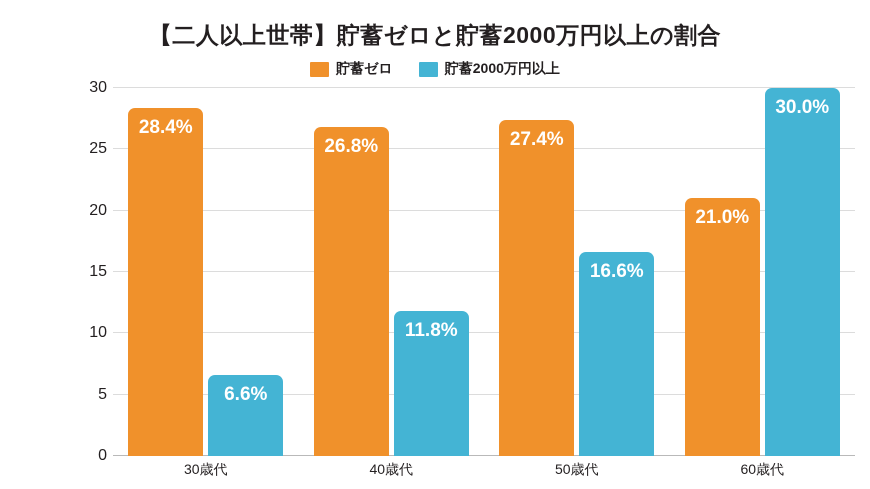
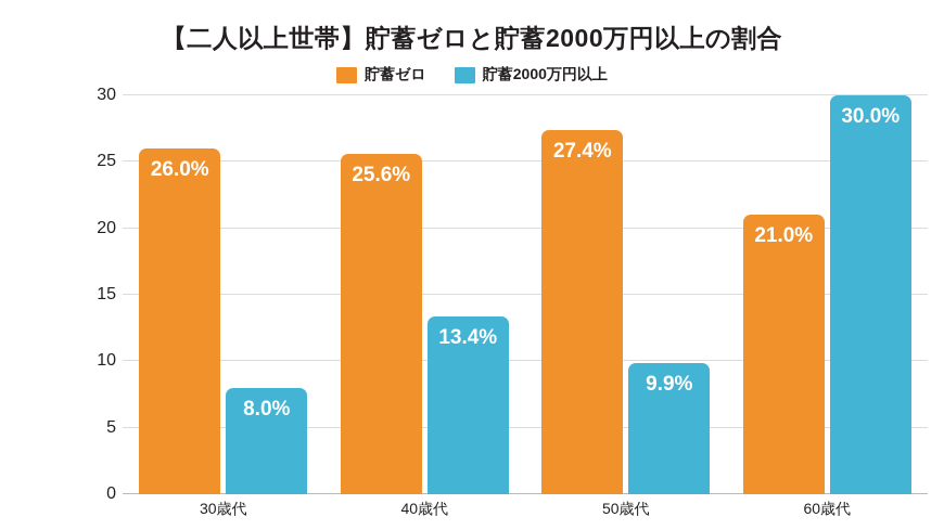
貯蓄ゼロ/30歳代: 28.4% -> 26.0%
貯蓄2000万円以上/30歳代: 6.6% -> 8.0%
貯蓄ゼロ/40歳代: 26.8% -> 25.6%
貯蓄2000万円以上/40歳代: 11.8% -> 13.4%
貯蓄2000万円以上/50歳代: 16.6% -> 9.9%
